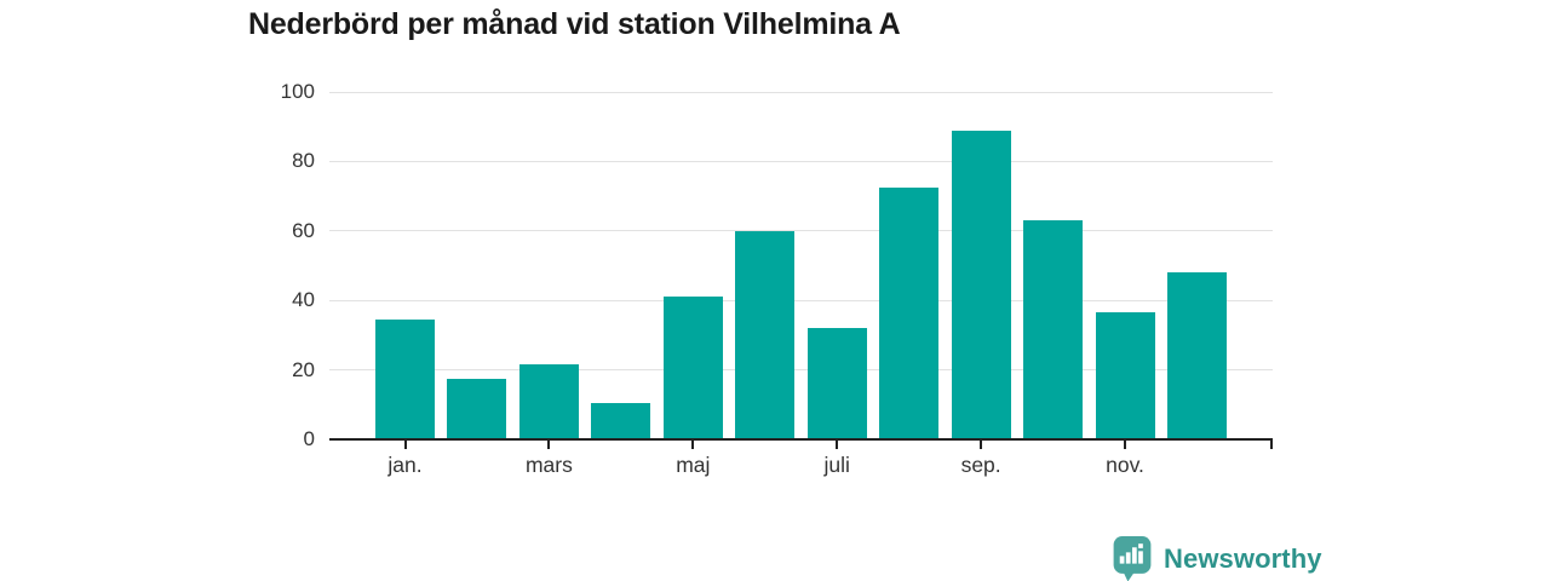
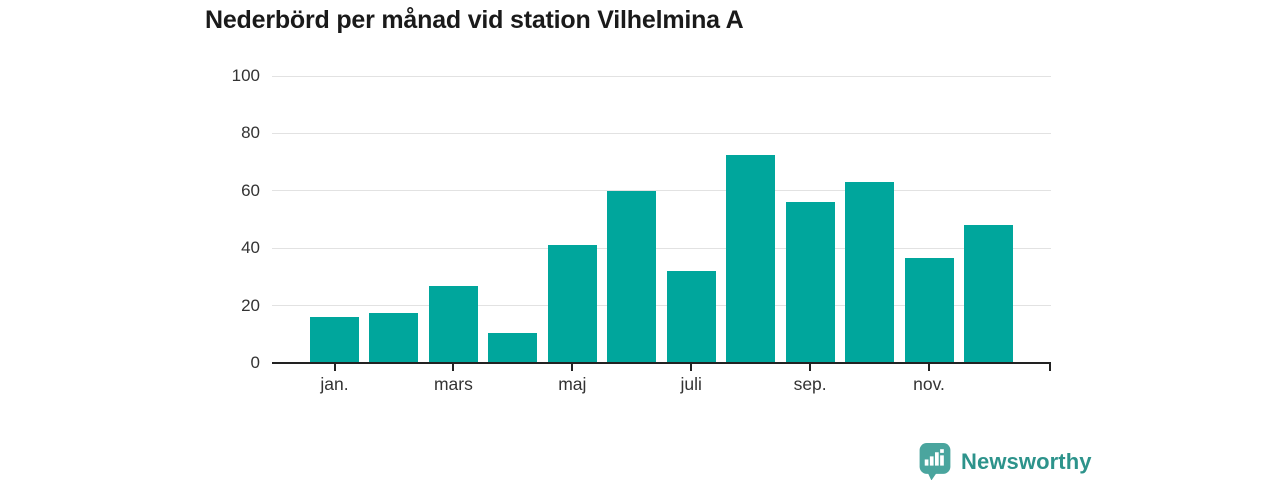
jan.: 34 -> 16
mars: 22 -> 27
sep.: 89 -> 56
